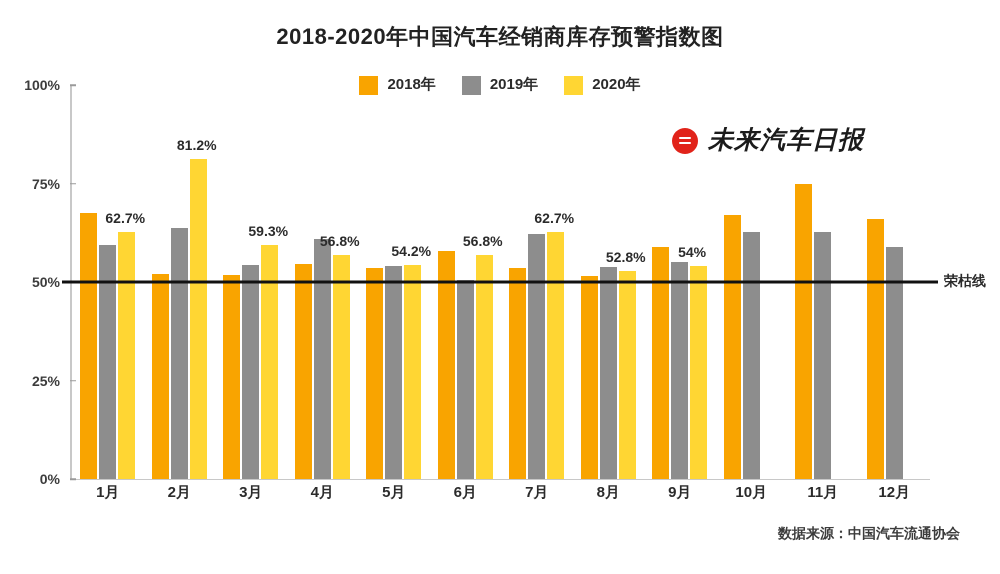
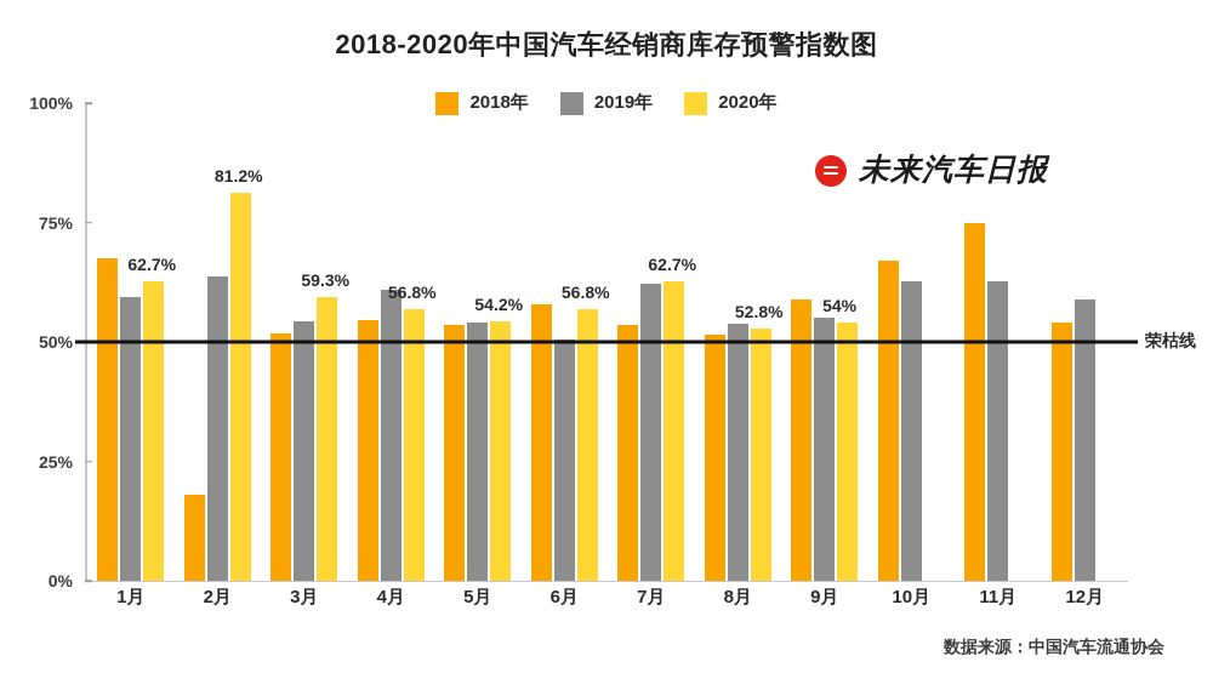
2018年/2月: 52% -> 18%
2018年/12月: 66% -> 54%
